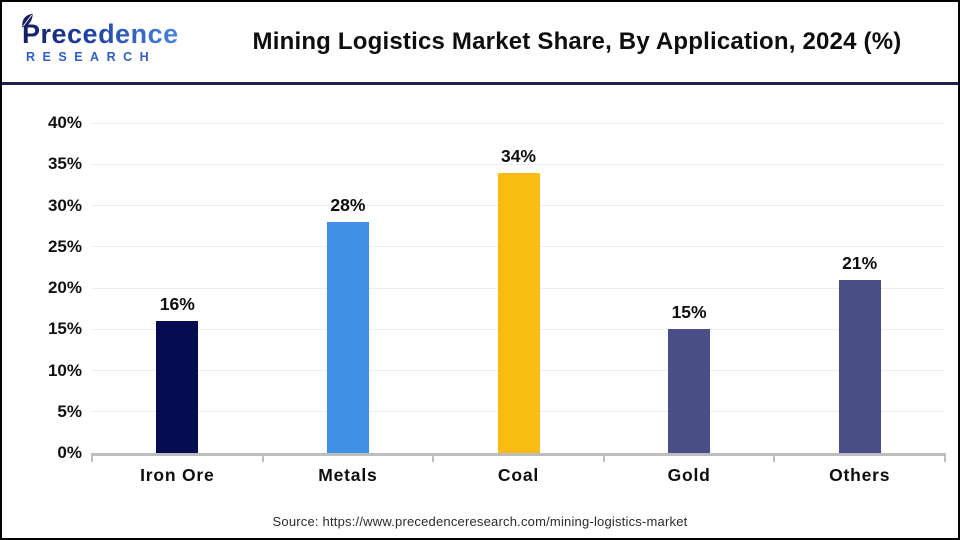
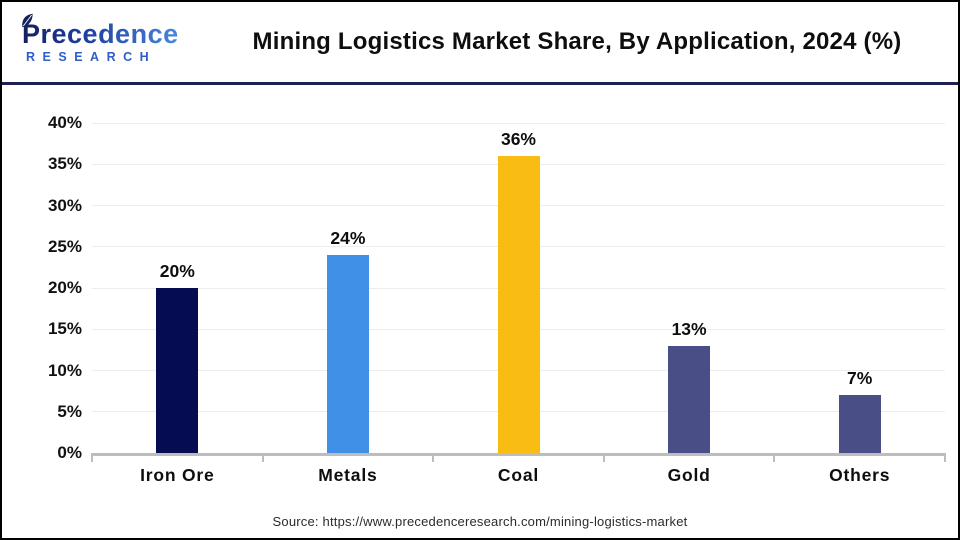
Iron Ore: 16% -> 20%
Metals: 28% -> 24%
Coal: 34% -> 36%
Gold: 15% -> 13%
Others: 21% -> 7%
